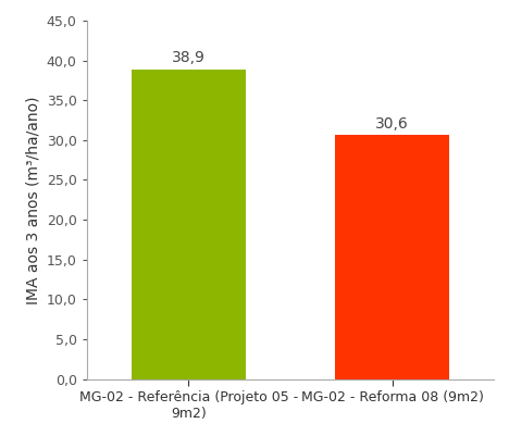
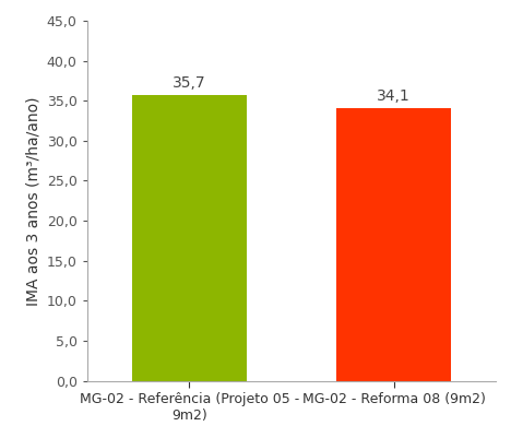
MG-02 - Referência (Projeto 05 - 9m2): 38,9 -> 35,7
MG-02 - Reforma 08 (9m2): 30,6 -> 34,1
